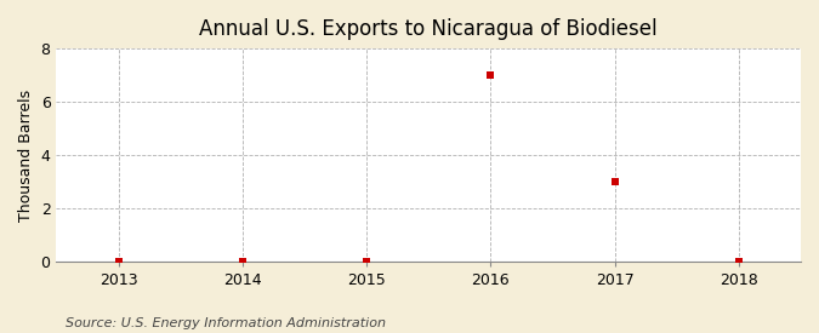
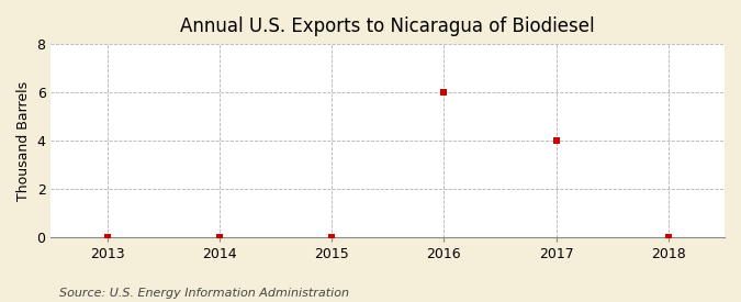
2016: 7 -> 6
2017: 3 -> 4
